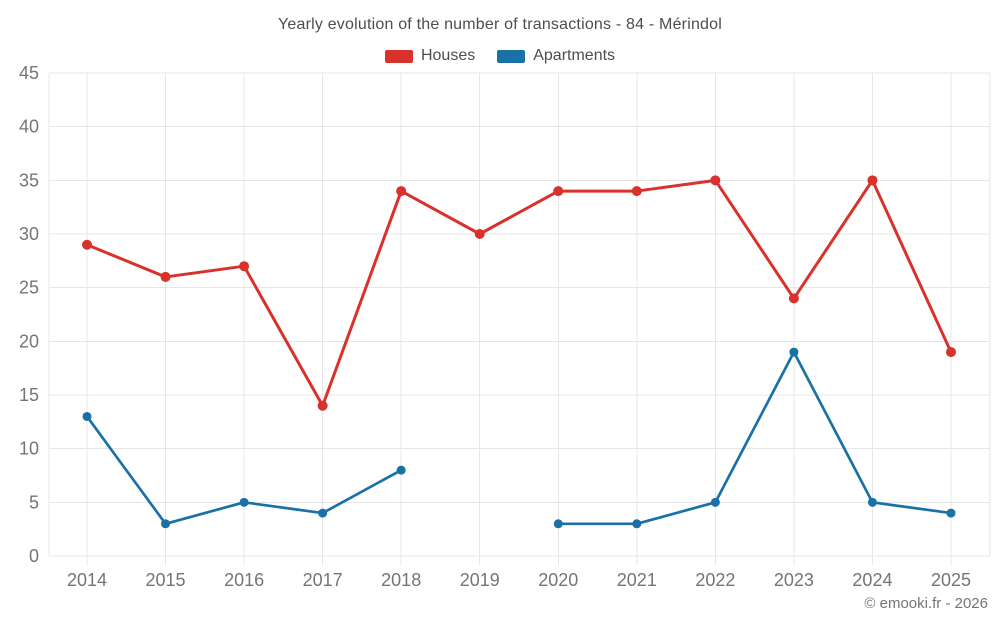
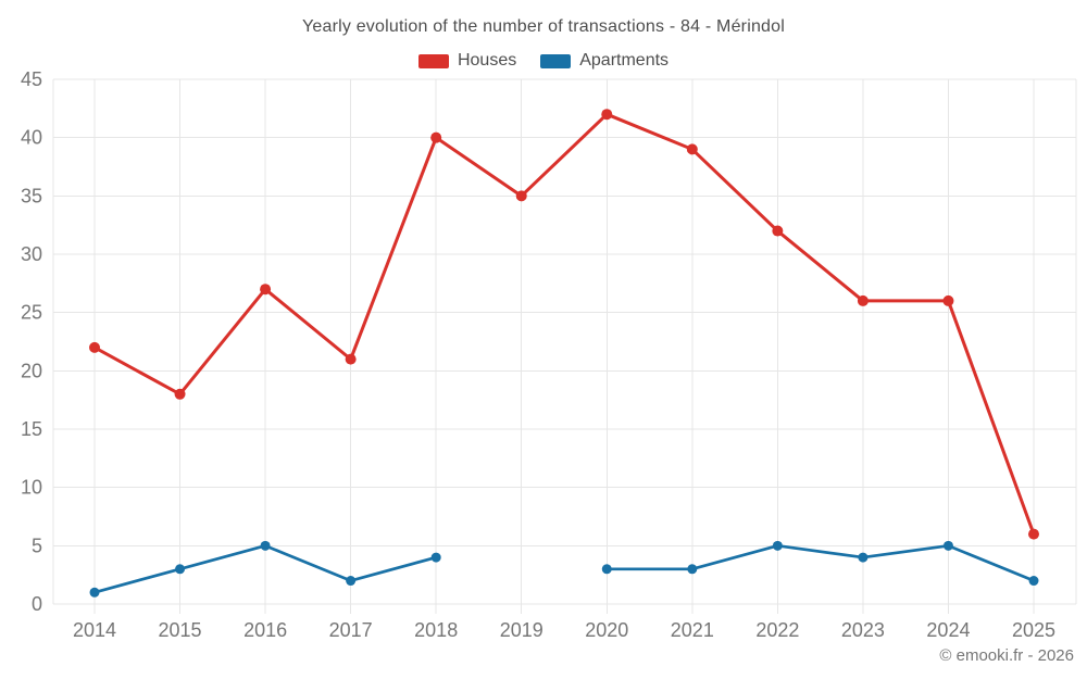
Houses/2014: 29 -> 22
Apartments/2014: 13 -> 1
Houses/2015: 26 -> 18
Houses/2017: 14 -> 21
Apartments/2017: 4 -> 2
Houses/2018: 34 -> 40
Apartments/2018: 8 -> 4
Houses/2019: 30 -> 35
Houses/2020: 34 -> 42
Houses/2021: 34 -> 39
Houses/2022: 35 -> 32
Houses/2023: 24 -> 26
Apartments/2023: 19 -> 4
Houses/2024: 35 -> 26
Houses/2025: 19 -> 6
Apartments/2025: 4 -> 2
